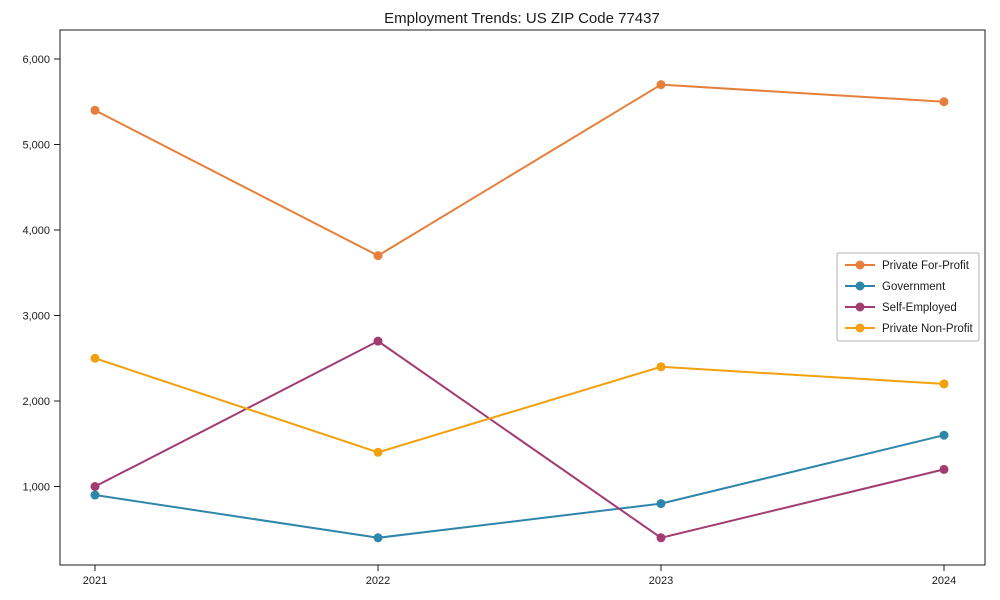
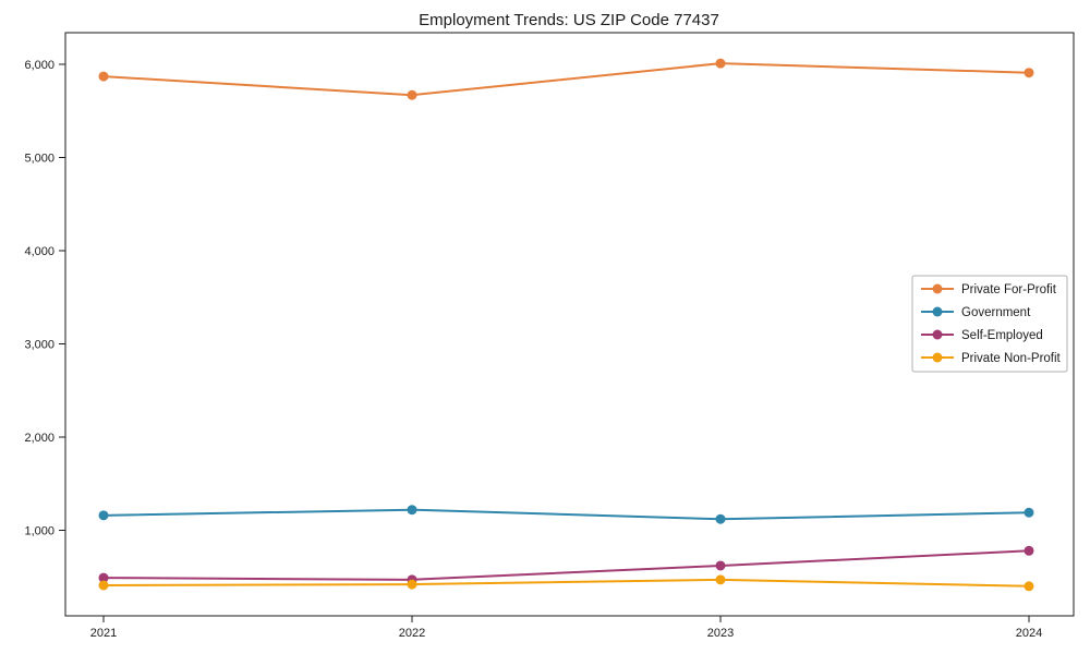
Private For-Profit/2021: 5400 -> 5900
Government/2021: 900 -> 1200
Self-Employed/2021: 1000 -> 500
Private Non-Profit/2021: 2500 -> 400
Private For-Profit/2022: 3700 -> 5700
Government/2022: 400 -> 1200
Self-Employed/2022: 2700 -> 500
Private Non-Profit/2022: 1400 -> 400
Private For-Profit/2023: 5700 -> 6000
Government/2023: 800 -> 1100
Self-Employed/2023: 400 -> 600
Private Non-Profit/2023: 2400 -> 500
Private For-Profit/2024: 5500 -> 5900
Government/2024: 1600 -> 1200
Self-Employed/2024: 1200 -> 800
Private Non-Profit/2024: 2200 -> 400
